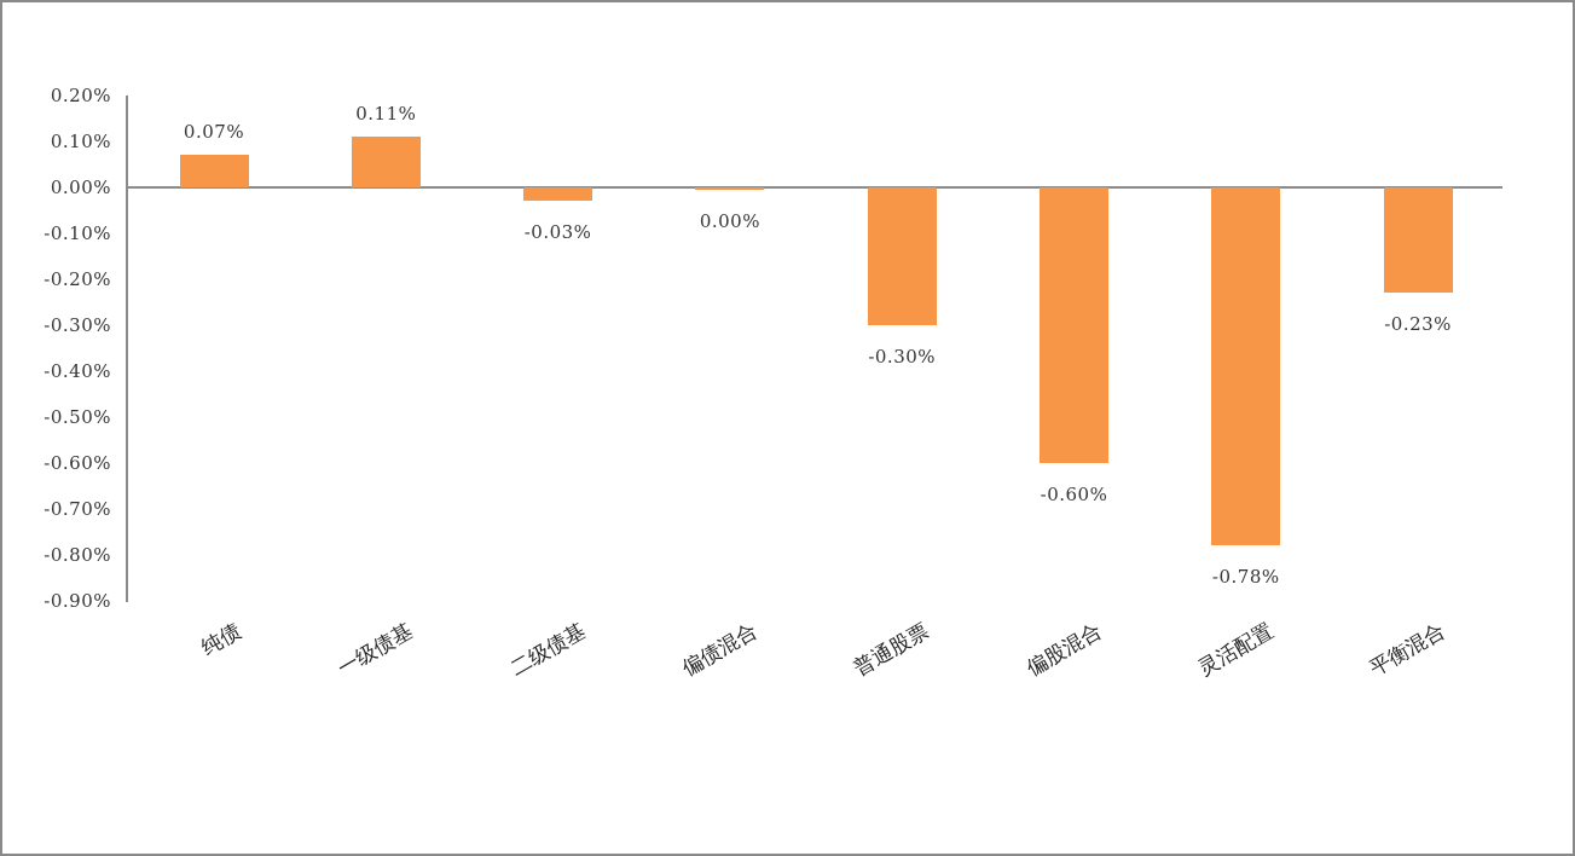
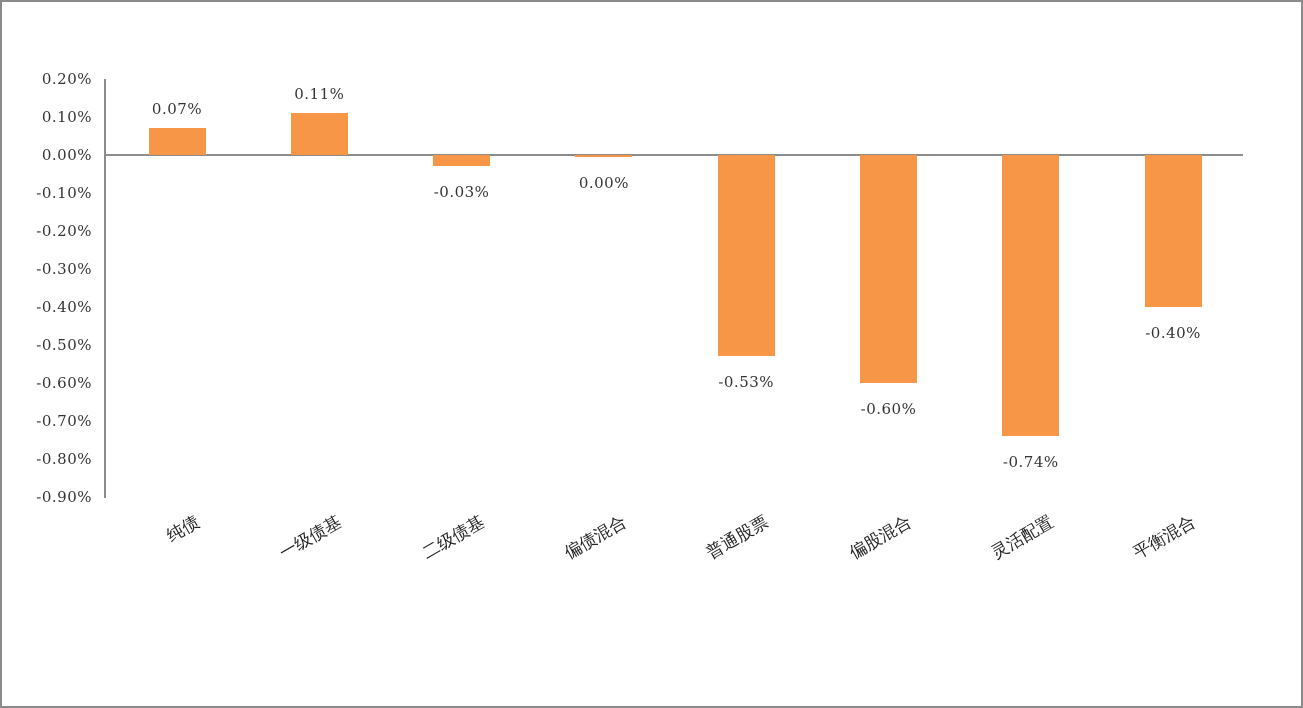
普通股票: -0.30% -> -0.53%
灵活配置: -0.78% -> -0.74%
平衡混合: -0.23% -> -0.40%
